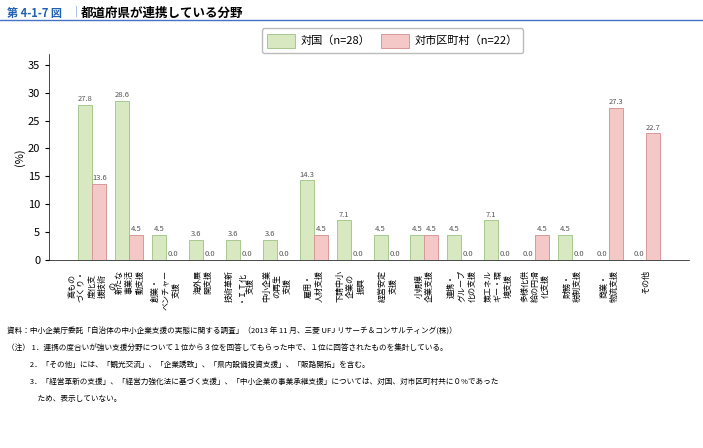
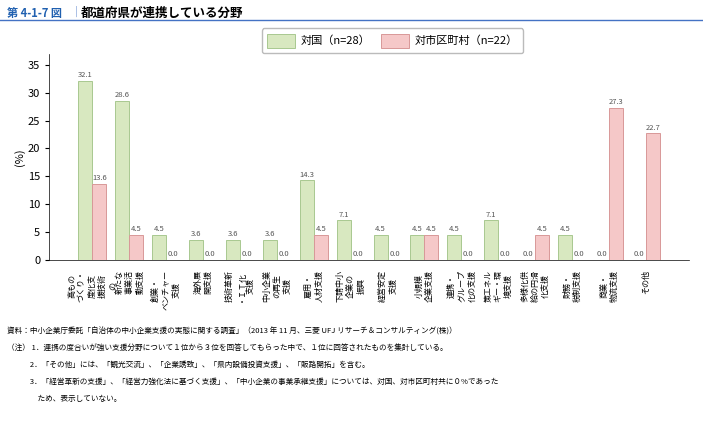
対国（n=28）/高もの づくり・ 度化支 援技術 の: 27.8 -> 32.1
